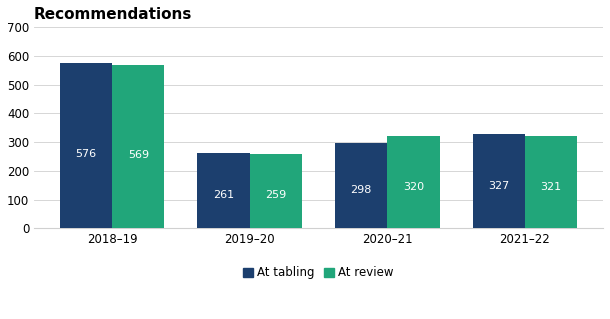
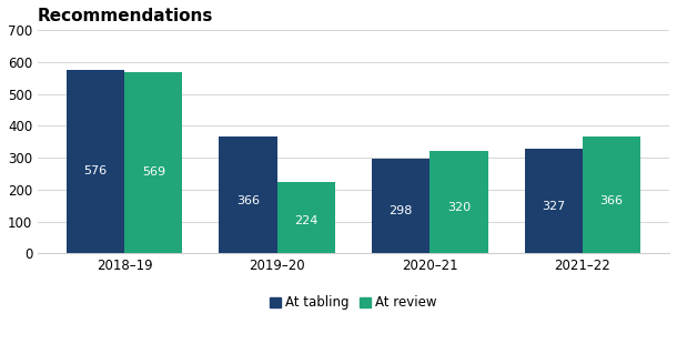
At tabling/2019–20: 261 -> 366
At review/2019–20: 259 -> 224
At review/2021–22: 321 -> 366
